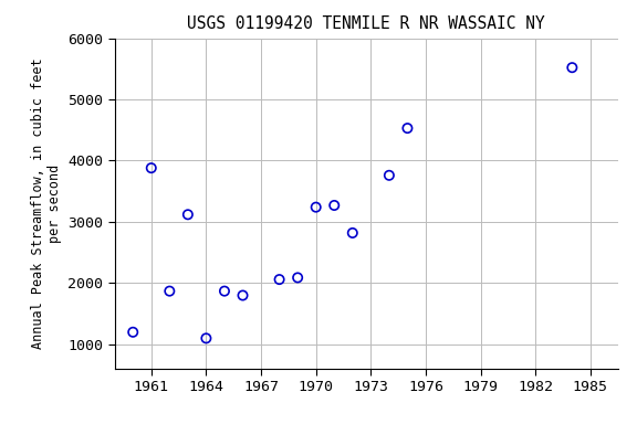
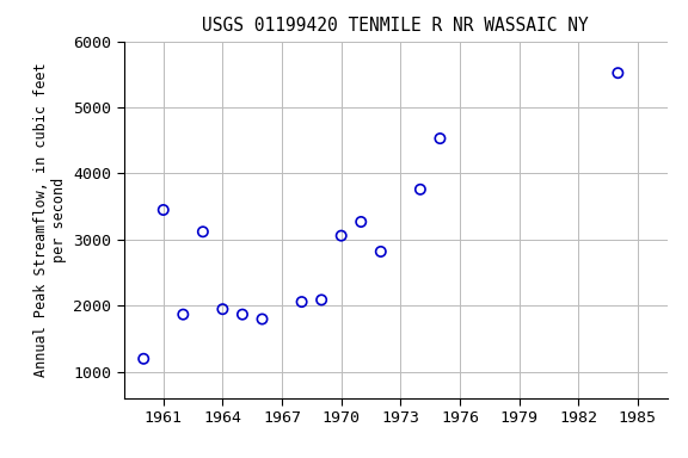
1961: 3880 -> 3450
1964: 1100 -> 1950
1970: 3240 -> 3060
